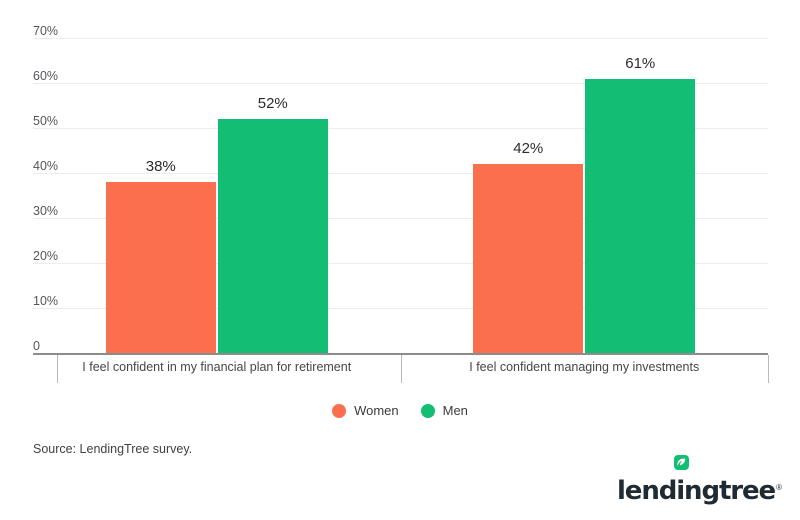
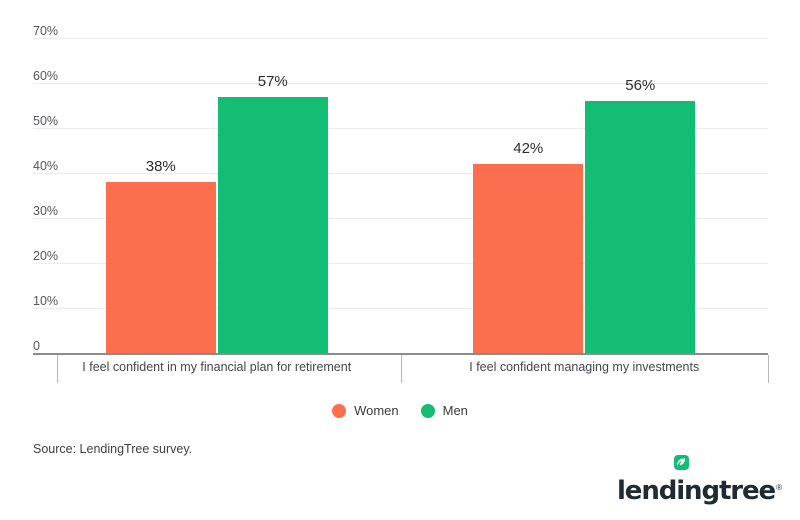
Men/I feel confident in my financial plan for retirement: 52% -> 57%
Men/I feel confident managing my investments: 61% -> 56%
